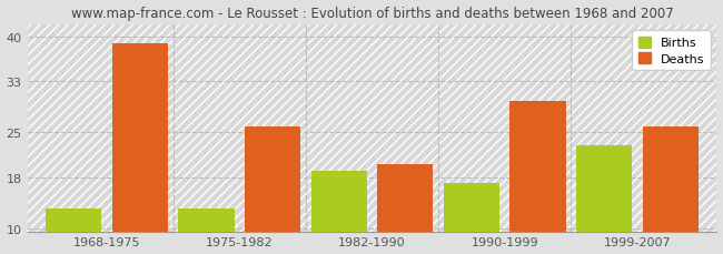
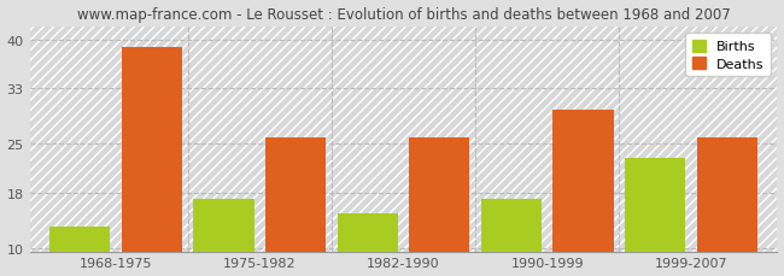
Births/1975-1982: 13 -> 17
Births/1982-1990: 19 -> 15
Deaths/1982-1990: 20 -> 26
